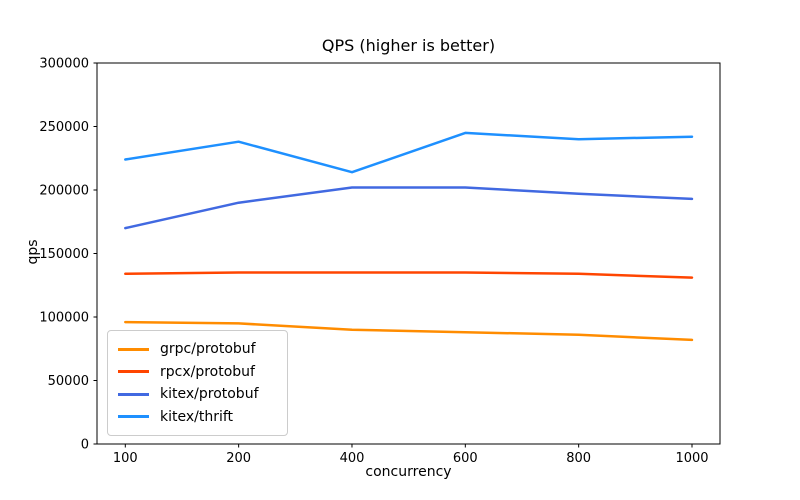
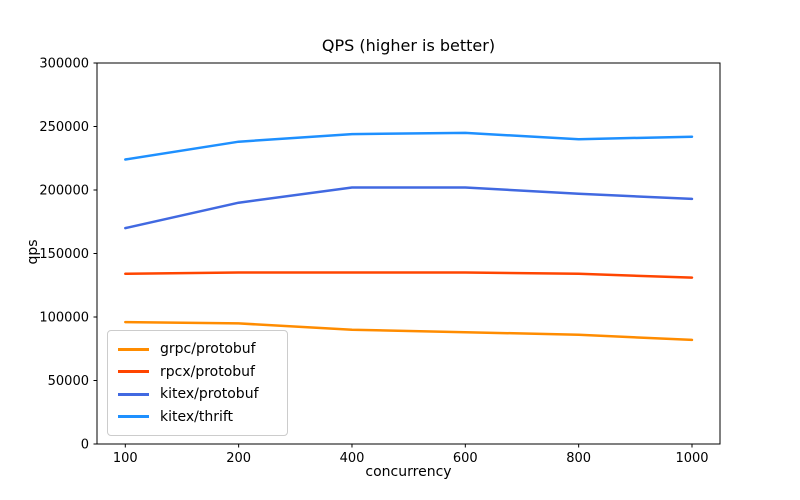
kitex/thrift/400: 214000 -> 244000
